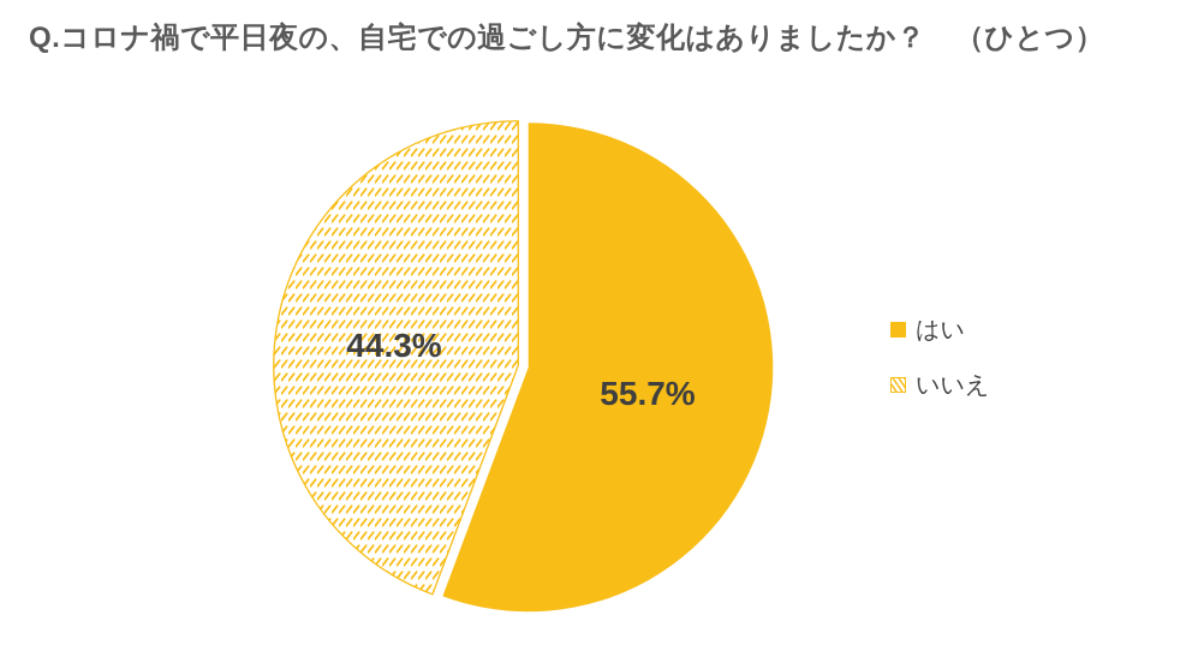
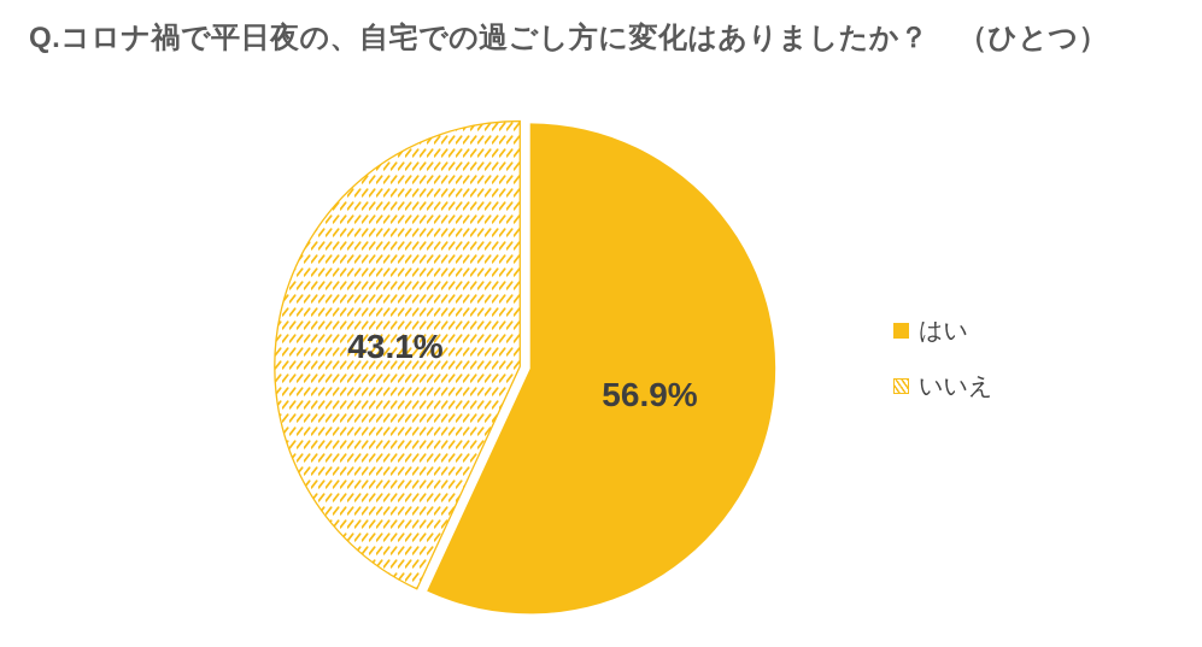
はい: 55.7% -> 56.9%
いいえ: 44.3% -> 43.1%
